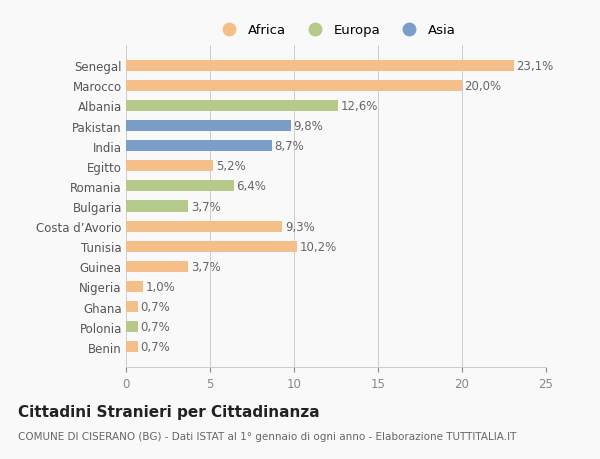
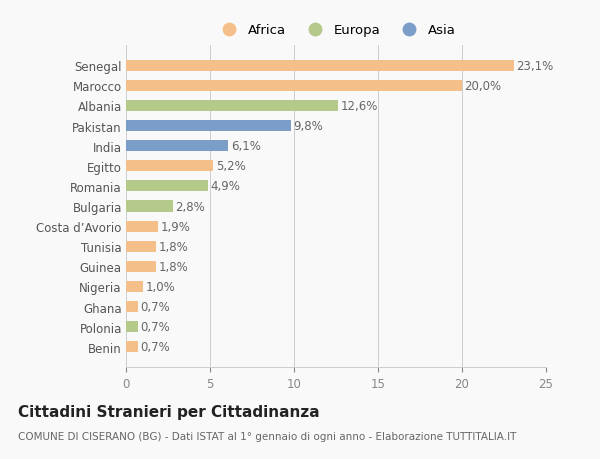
India: 8,7% -> 6,1%
Romania: 6,4% -> 4,9%
Bulgaria: 3,7% -> 2,8%
Costa d’Avorio: 9,3% -> 1,9%
Tunisia: 10,2% -> 1,8%
Guinea: 3,7% -> 1,8%
